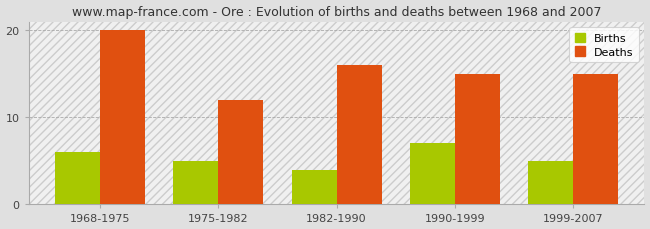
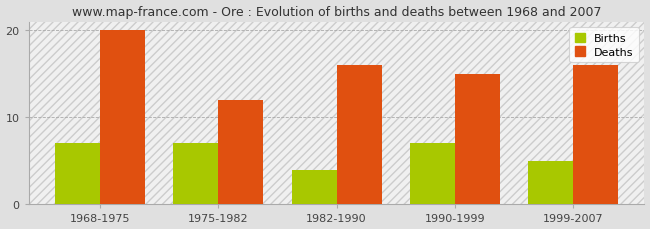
Births/1968-1975: 6 -> 7
Births/1975-1982: 5 -> 7
Deaths/1999-2007: 15 -> 16
